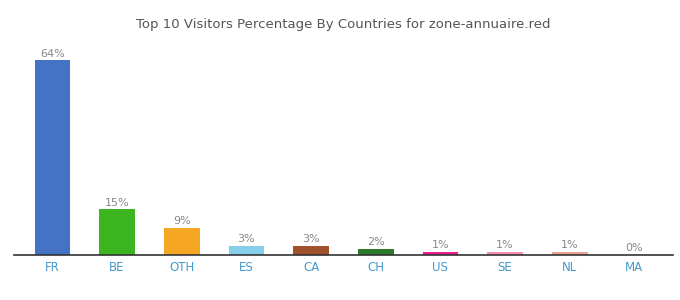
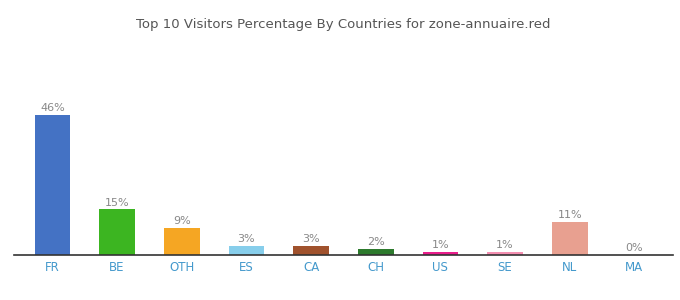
FR: 64% -> 46%
NL: 1% -> 11%
